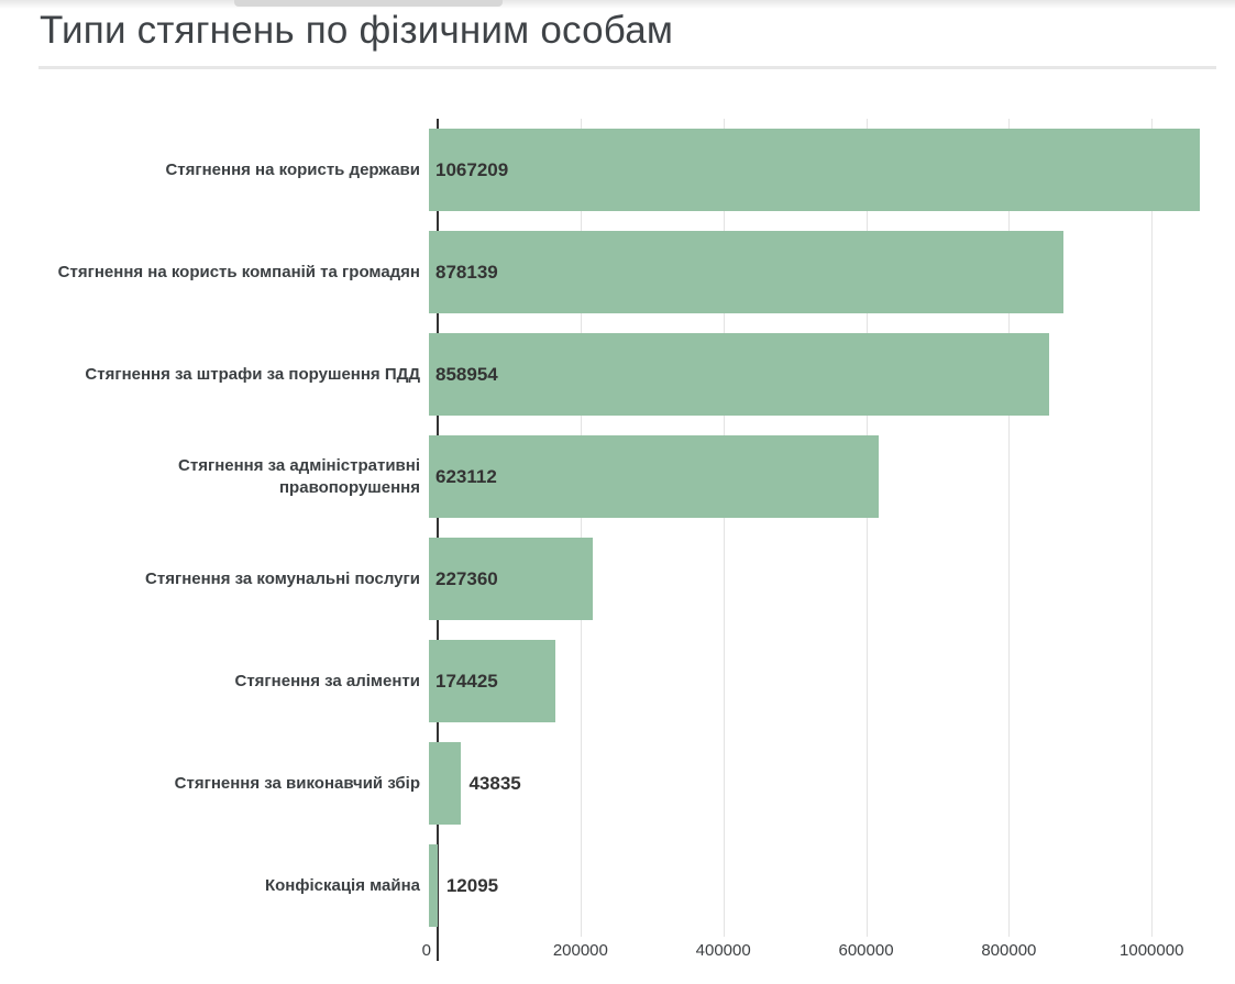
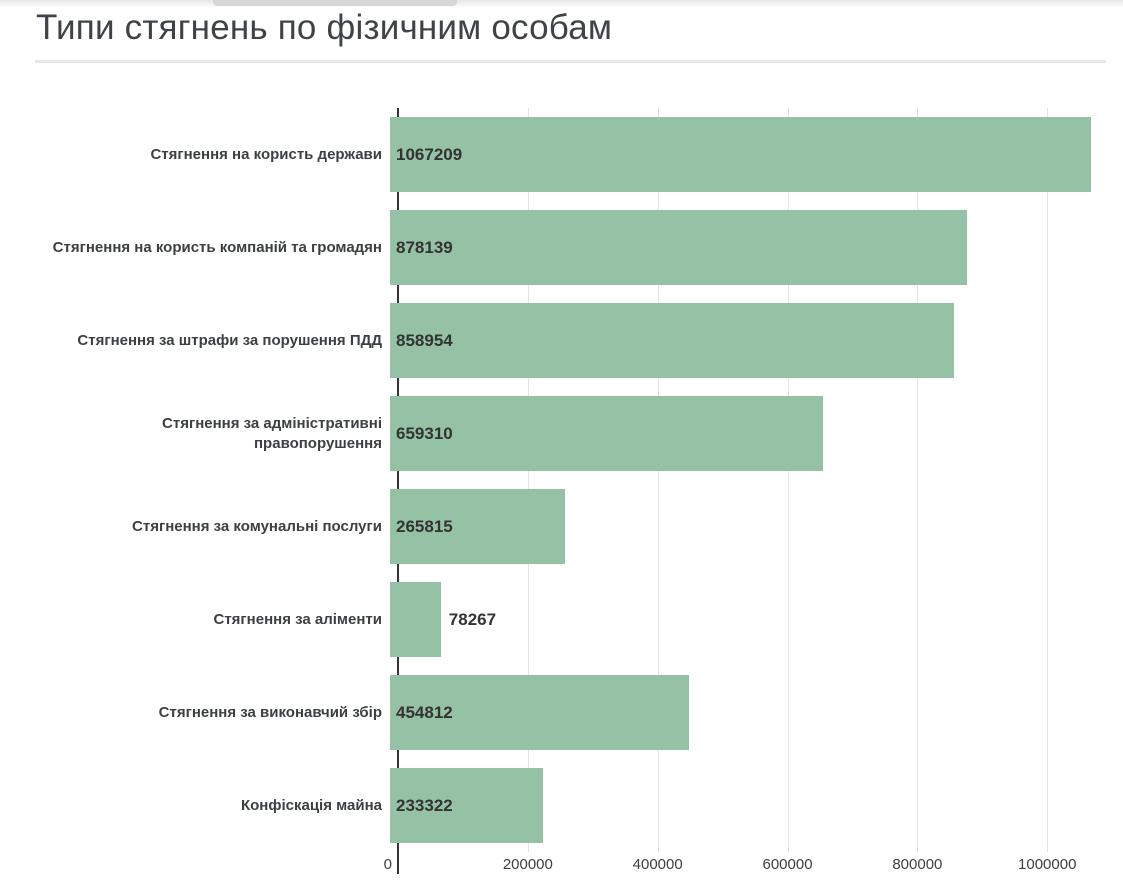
Стягнення за адміністративні правопорушення: 623112 -> 659310
Стягнення за комунальні послуги: 227360 -> 265815
Стягнення за аліменти: 174425 -> 78267
Стягнення за виконавчий збір: 43835 -> 454812
Конфіскація майна: 12095 -> 233322
